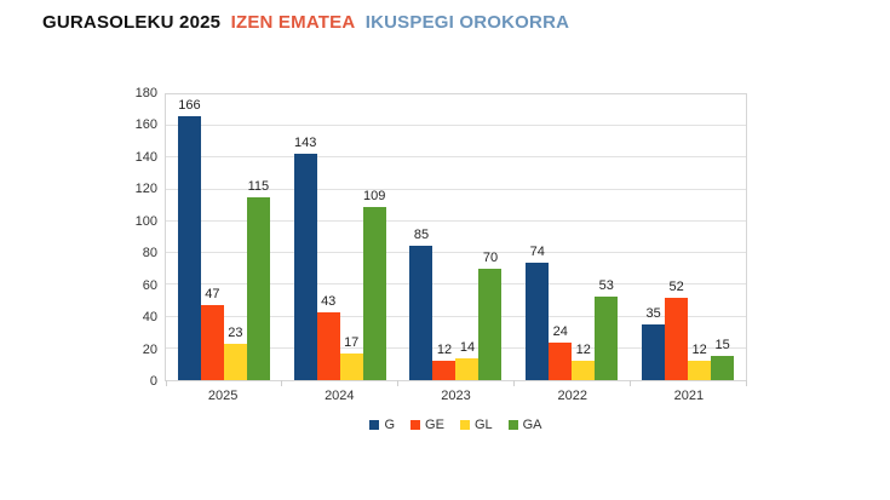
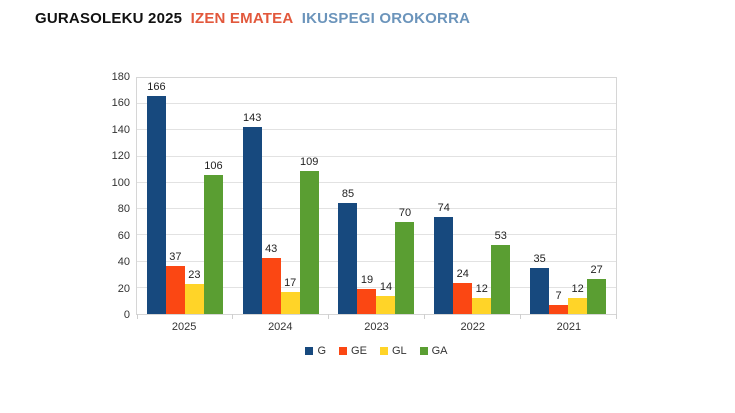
GE/2025: 47 -> 37
GA/2025: 115 -> 106
GE/2023: 12 -> 19
GE/2021: 52 -> 7
GA/2021: 15 -> 27
